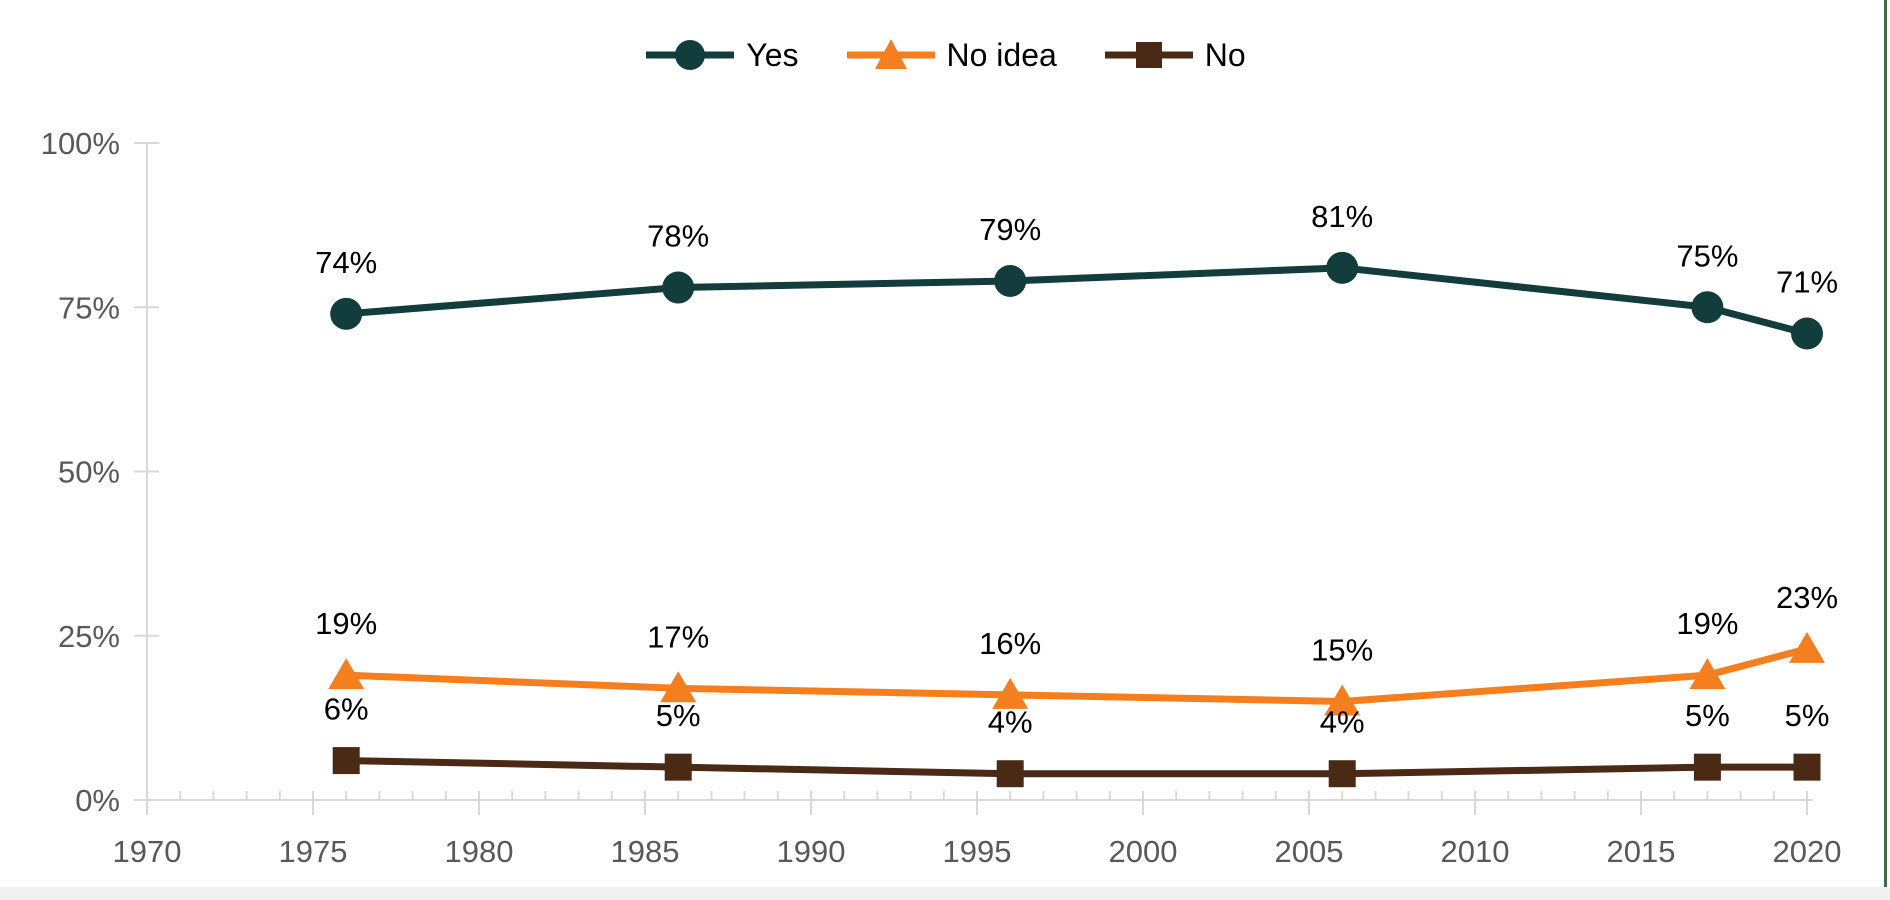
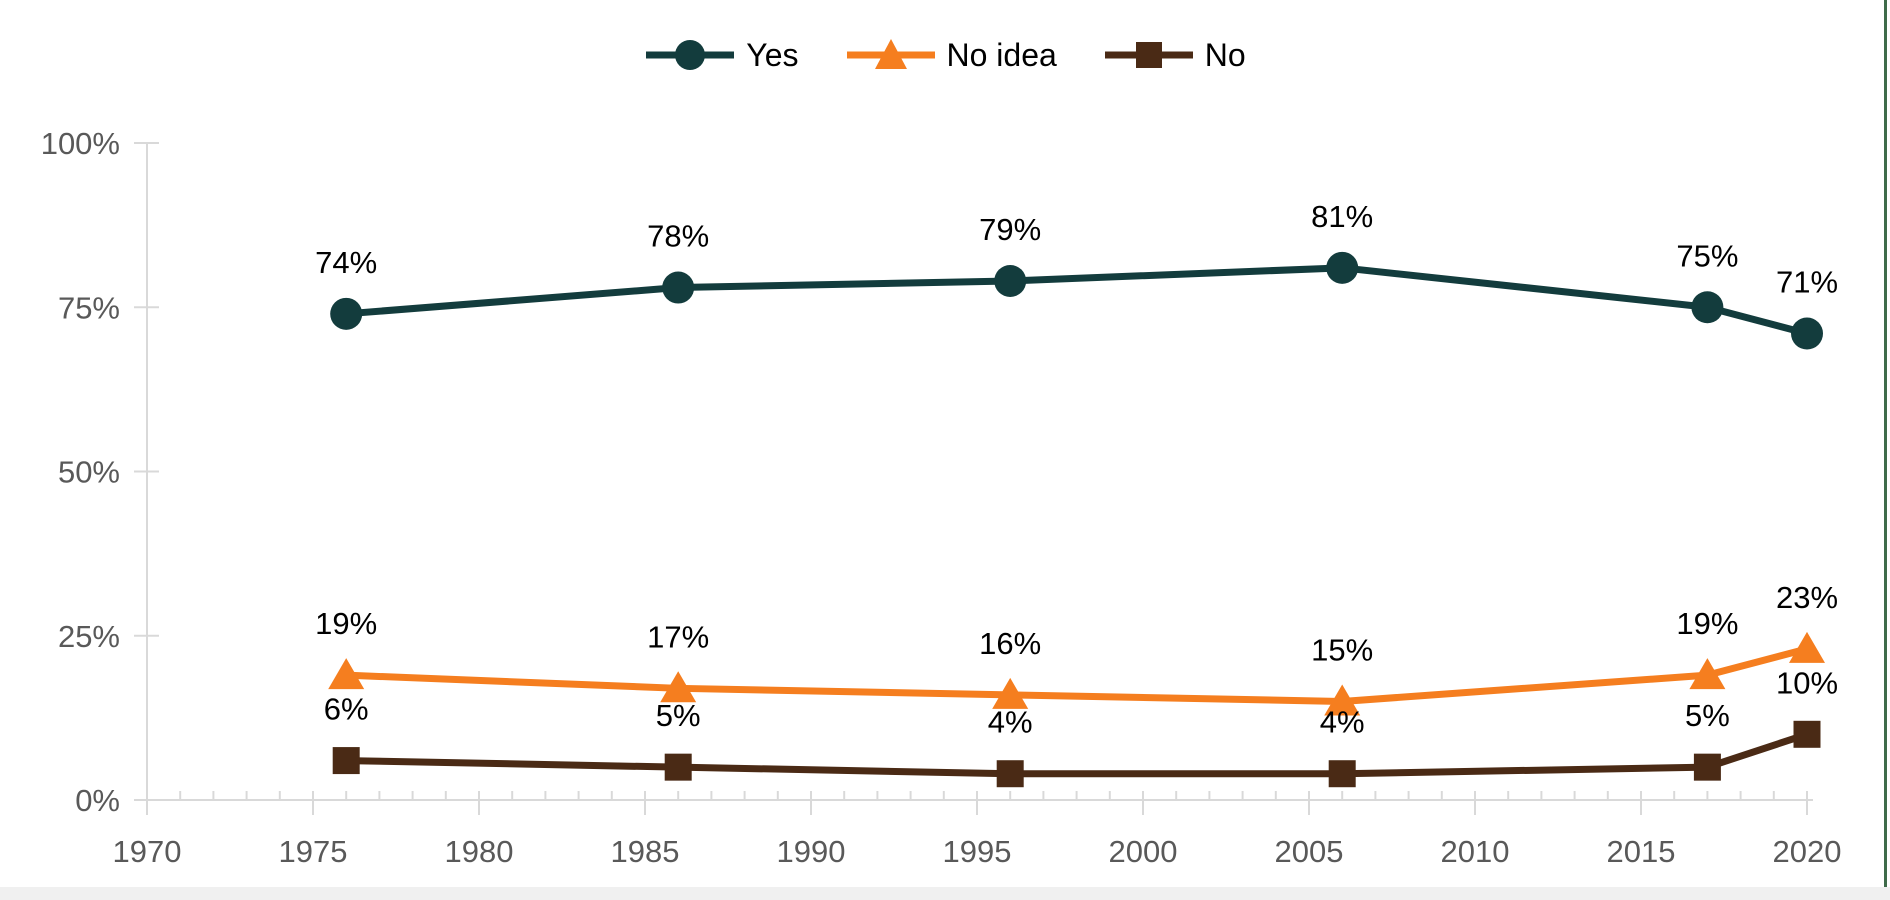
No/2020: 5% -> 10%
